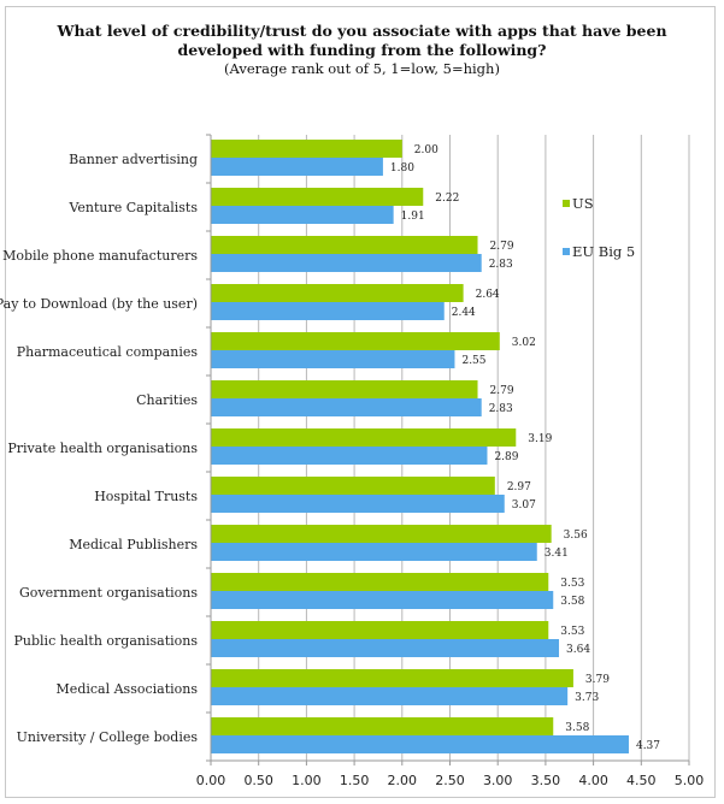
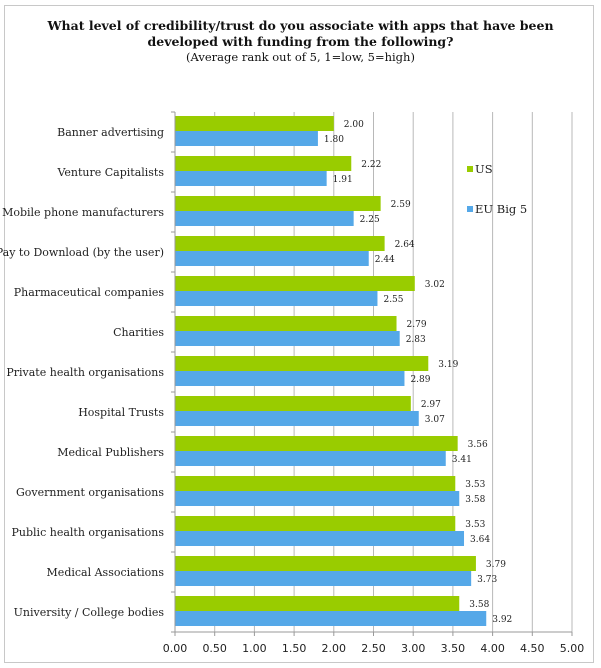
US/Mobile phone manufacturers: 2.79 -> 2.59
EU Big 5/Mobile phone manufacturers: 2.83 -> 2.25
EU Big 5/University / College bodies: 4.37 -> 3.92
